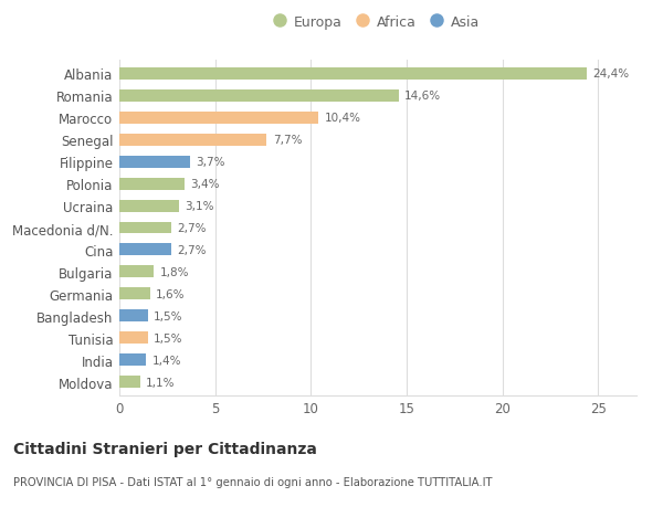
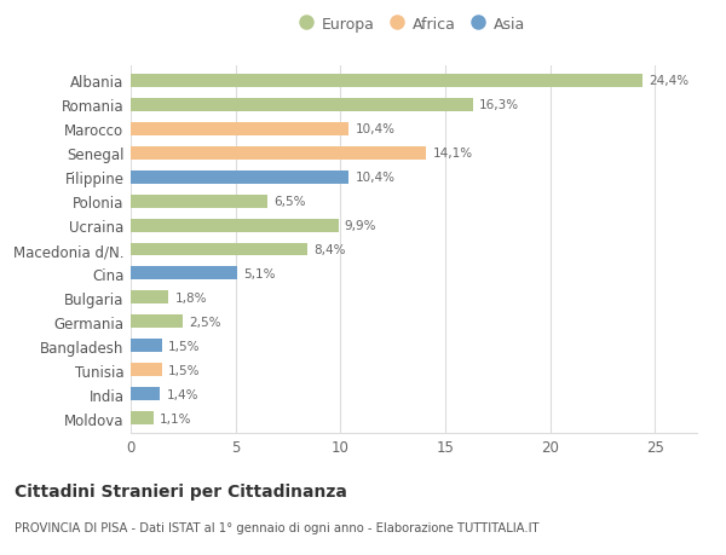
Romania: 14,6% -> 16,3%
Senegal: 7,7% -> 14,1%
Filippine: 3,7% -> 10,4%
Polonia: 3,4% -> 6,5%
Ucraina: 3,1% -> 9,9%
Macedonia d/N.: 2,7% -> 8,4%
Cina: 2,7% -> 5,1%
Germania: 1,6% -> 2,5%
